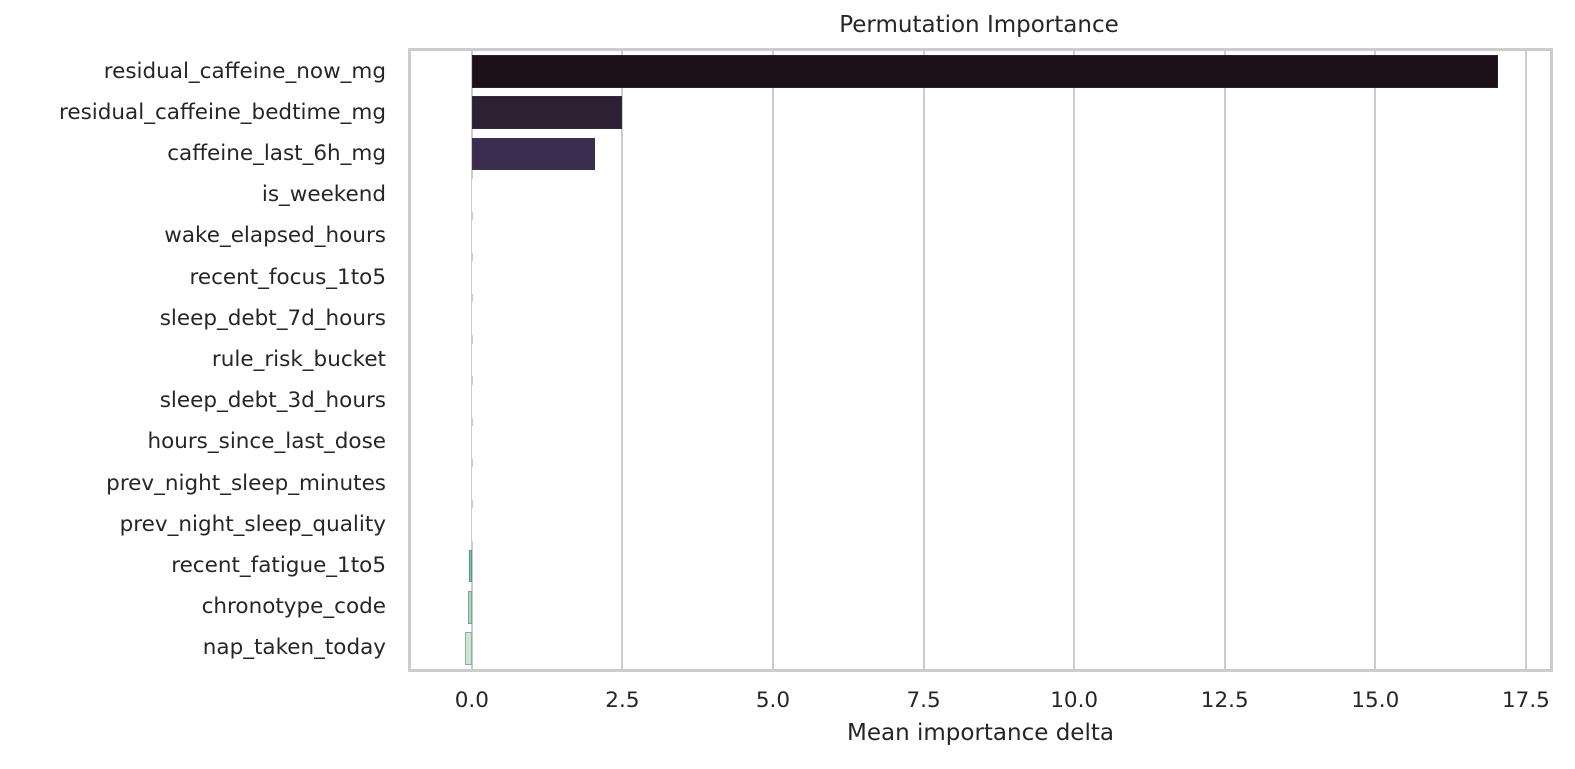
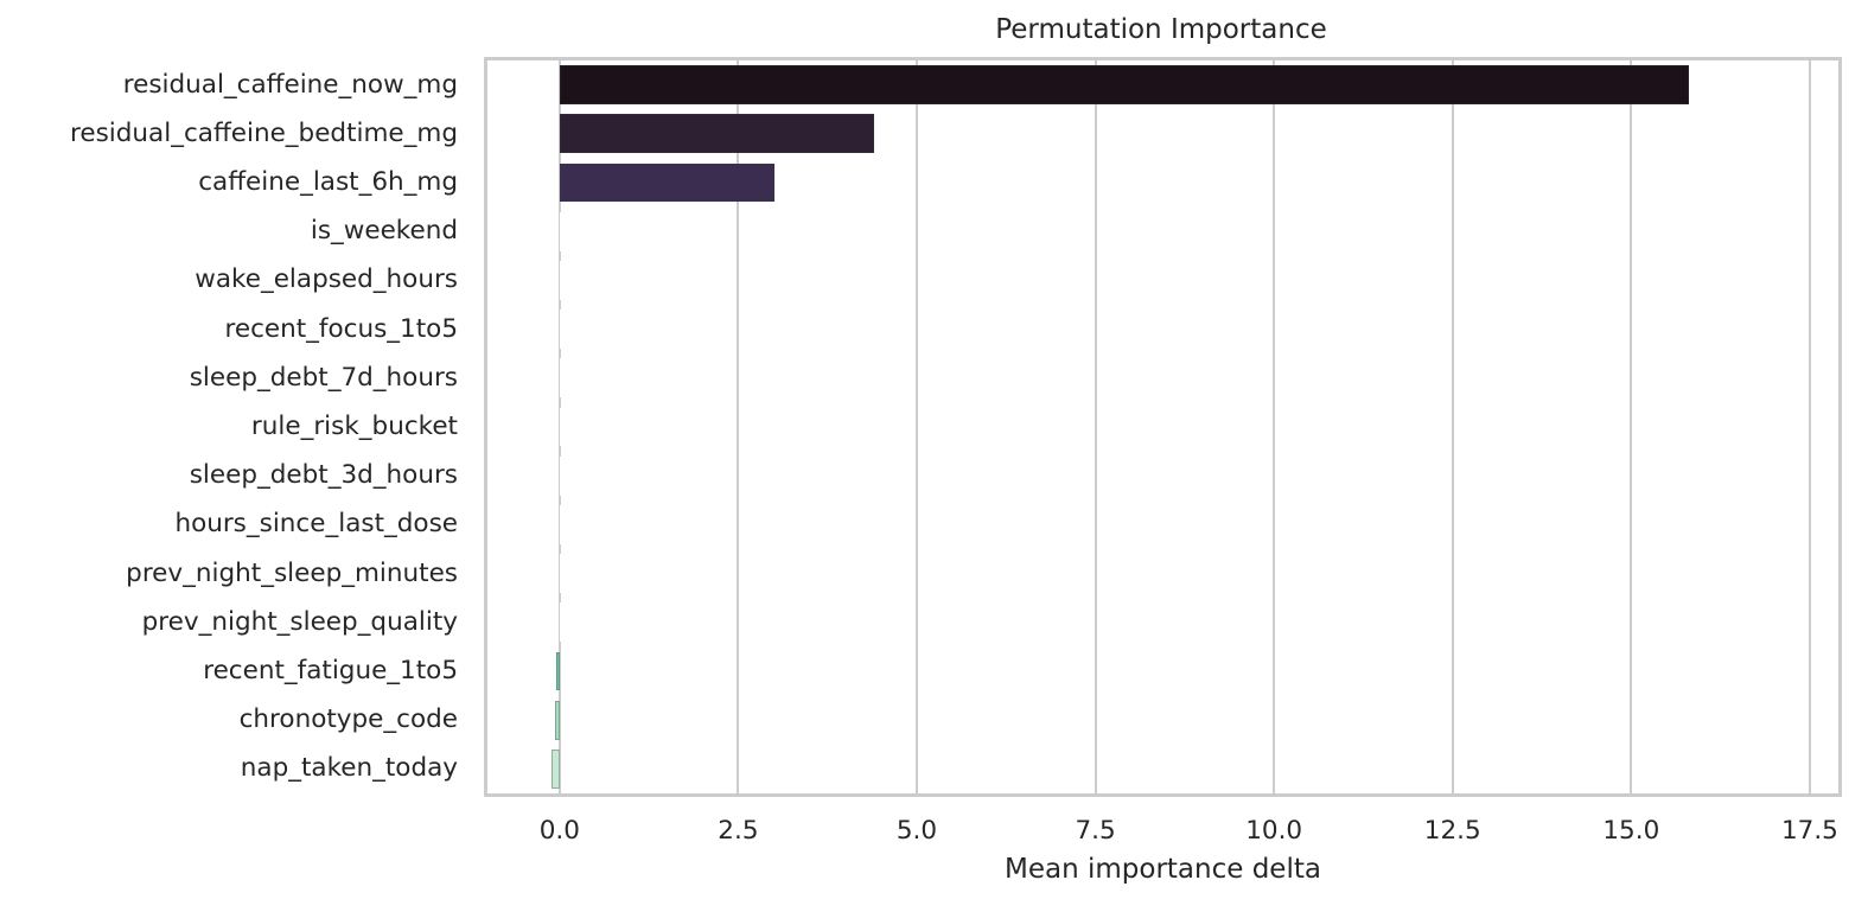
residual_caffeine_now_mg: 17.0 -> 15.8
residual_caffeine_bedtime_mg: 2.5 -> 4.4
caffeine_last_6h_mg: 2.0 -> 3.0
